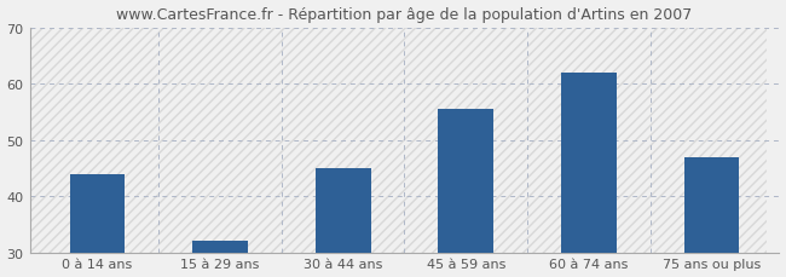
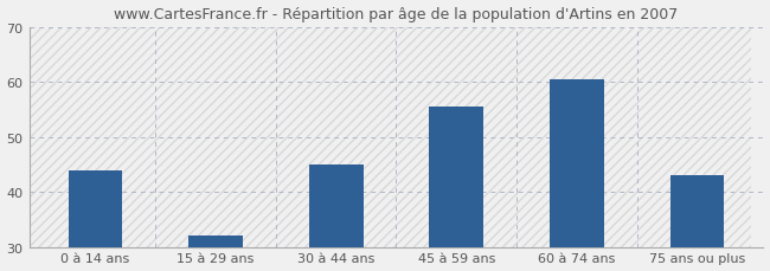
60 à 74 ans: 62.0 -> 60.5
75 ans ou plus: 47.0 -> 43.0
